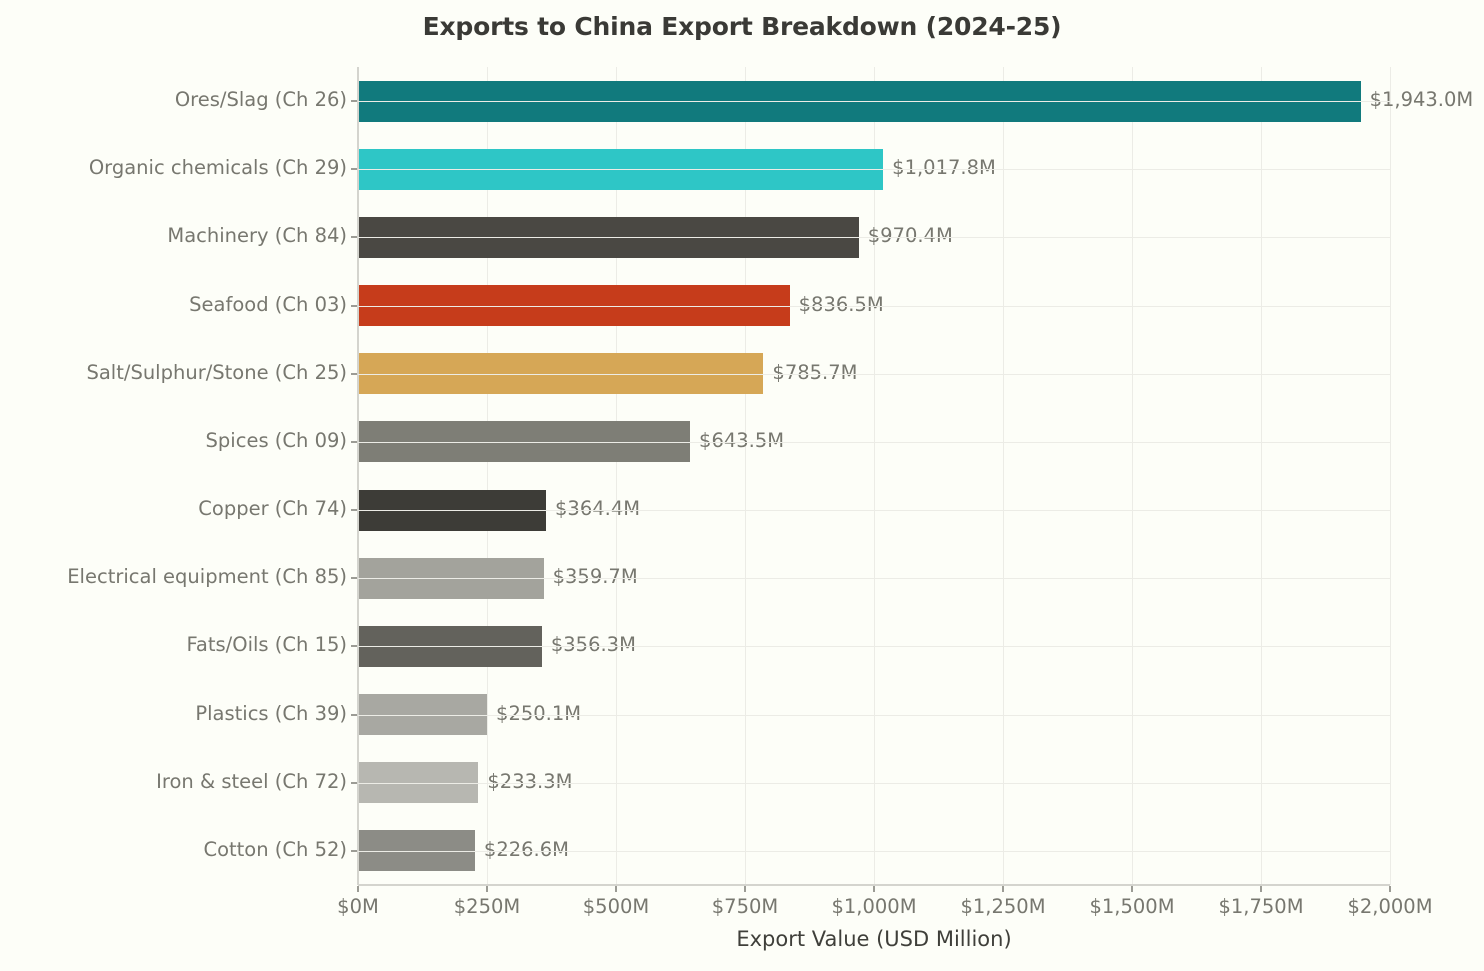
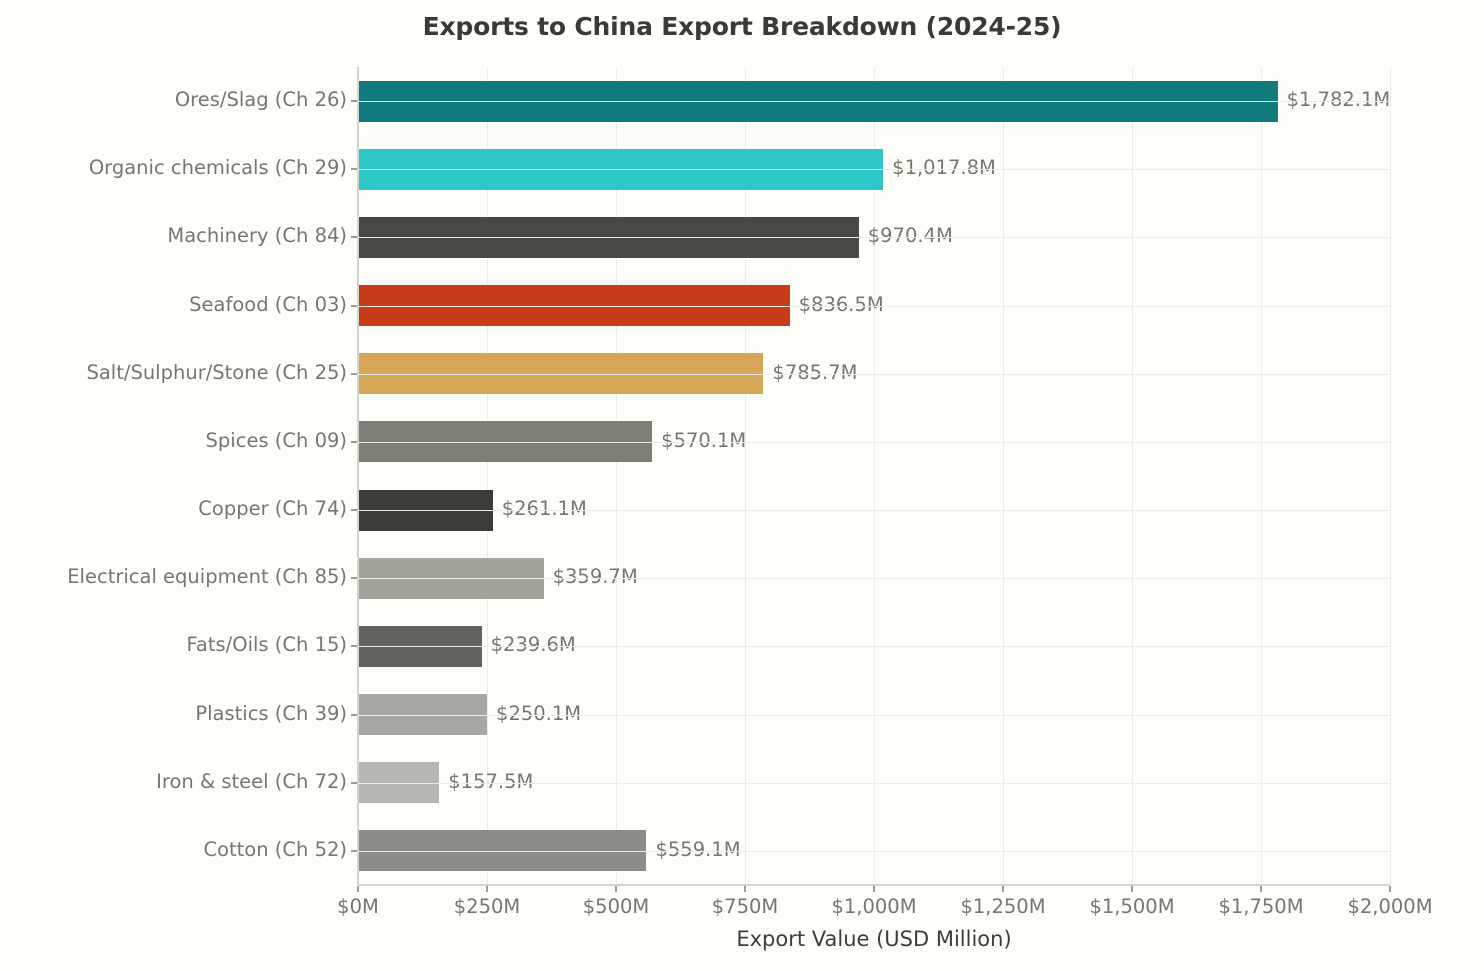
Ores/Slag (Ch 26): $1,943.0M -> $1,782.1M
Spices (Ch 09): $643.5M -> $570.1M
Copper (Ch 74): $364.4M -> $261.1M
Fats/Oils (Ch 15): $356.3M -> $239.6M
Iron & steel (Ch 72): $233.3M -> $157.5M
Cotton (Ch 52): $226.6M -> $559.1M
